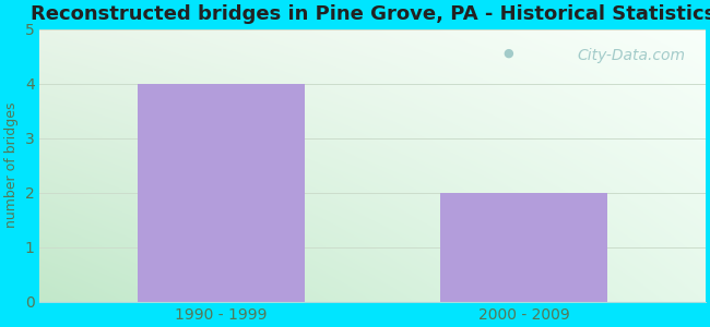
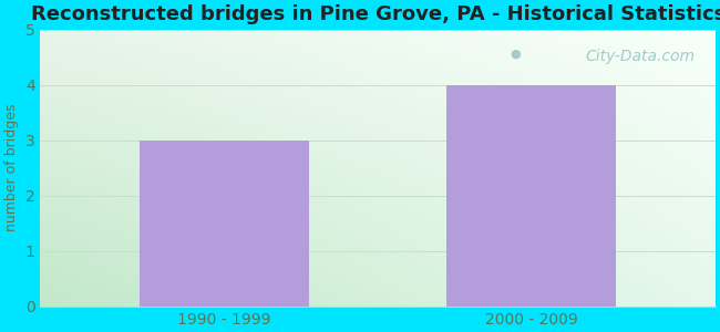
1990 - 1999: 4 -> 3
2000 - 2009: 2 -> 4
